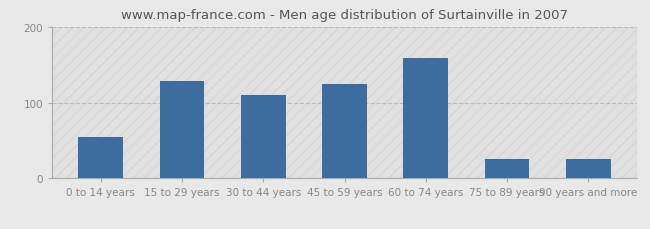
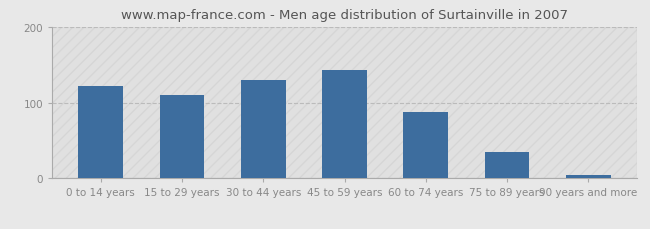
0 to 14 years: 54 -> 122
15 to 29 years: 128 -> 110
30 to 44 years: 110 -> 130
45 to 59 years: 124 -> 143
60 to 74 years: 158 -> 88
75 to 89 years: 26 -> 35
90 years and more: 26 -> 4
